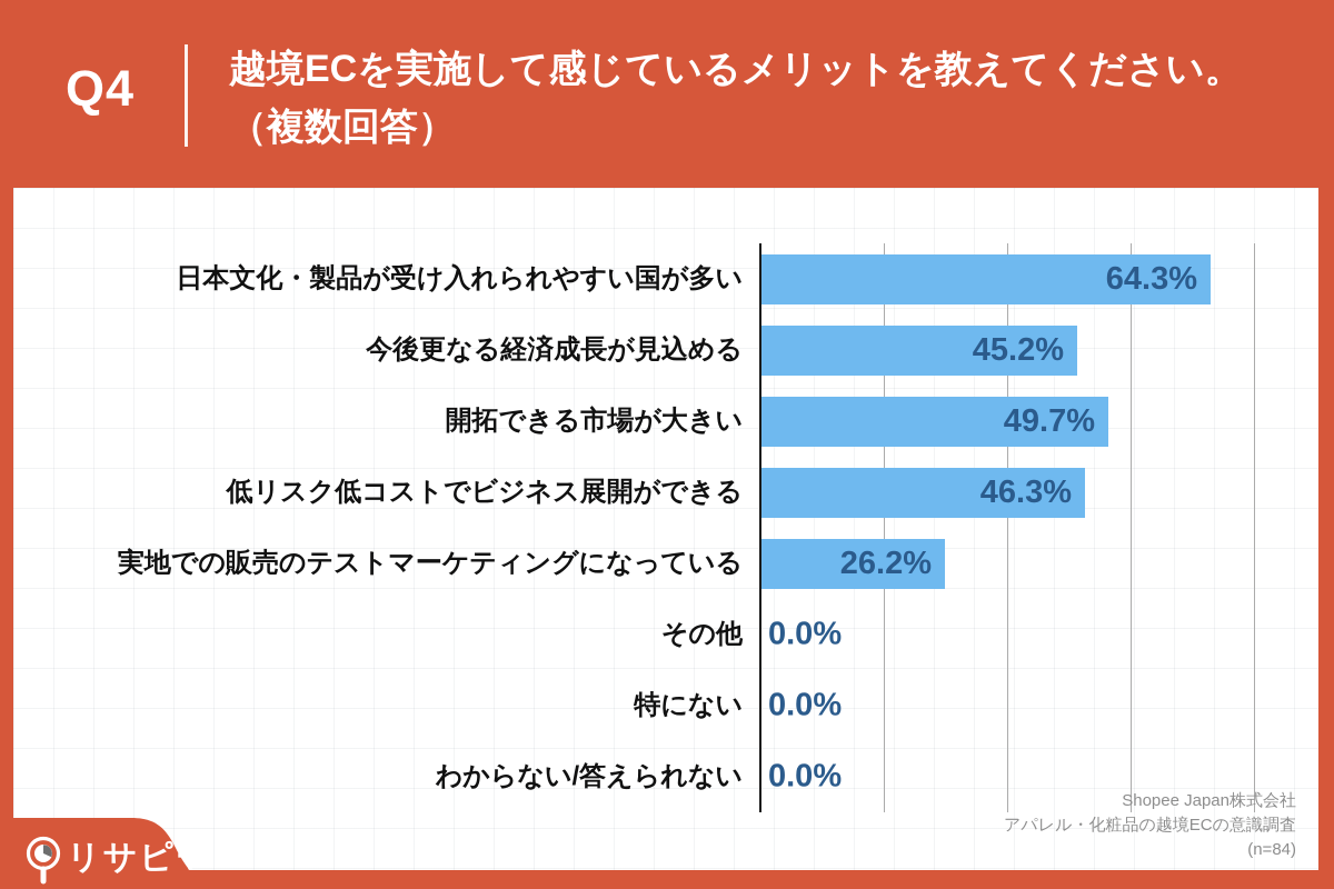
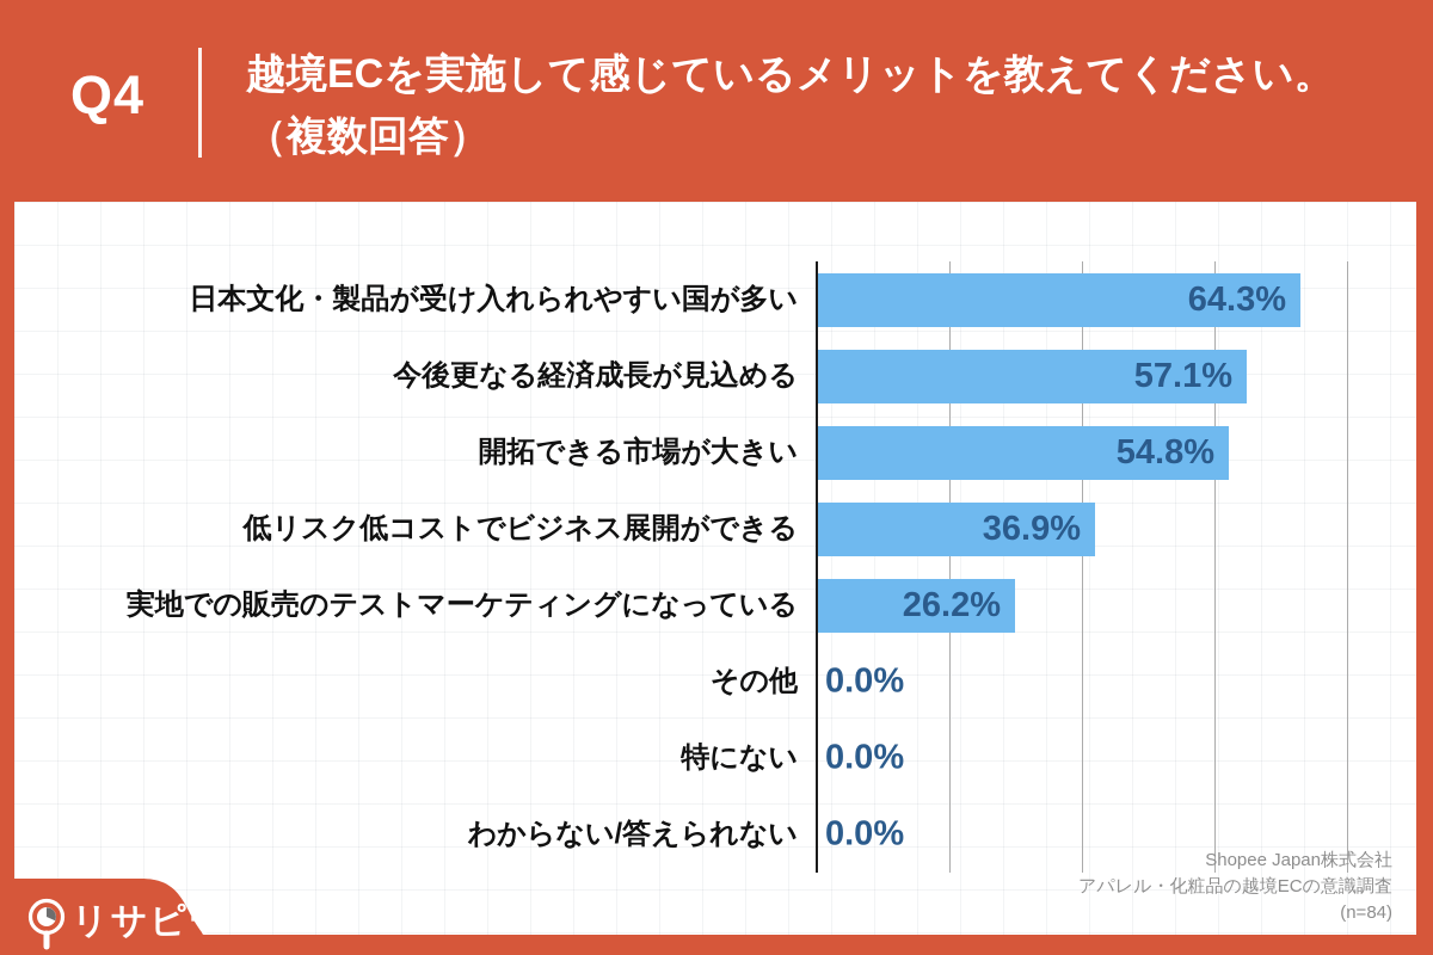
今後更なる経済成長が見込める: 45.2% -> 57.1%
開拓できる市場が大きい: 49.7% -> 54.8%
低リスク低コストでビジネス展開ができる: 46.3% -> 36.9%
